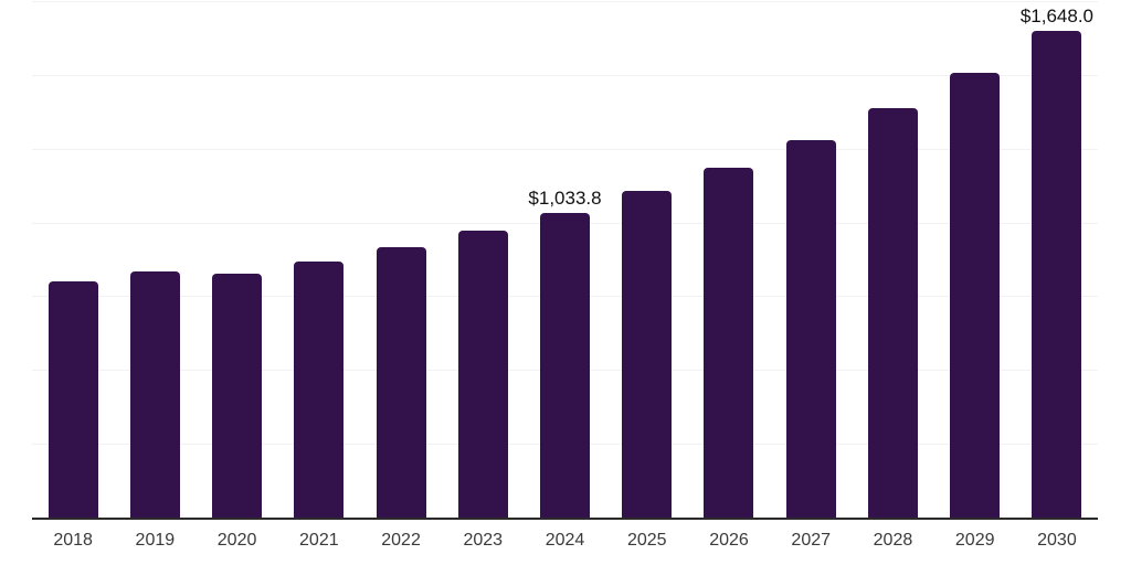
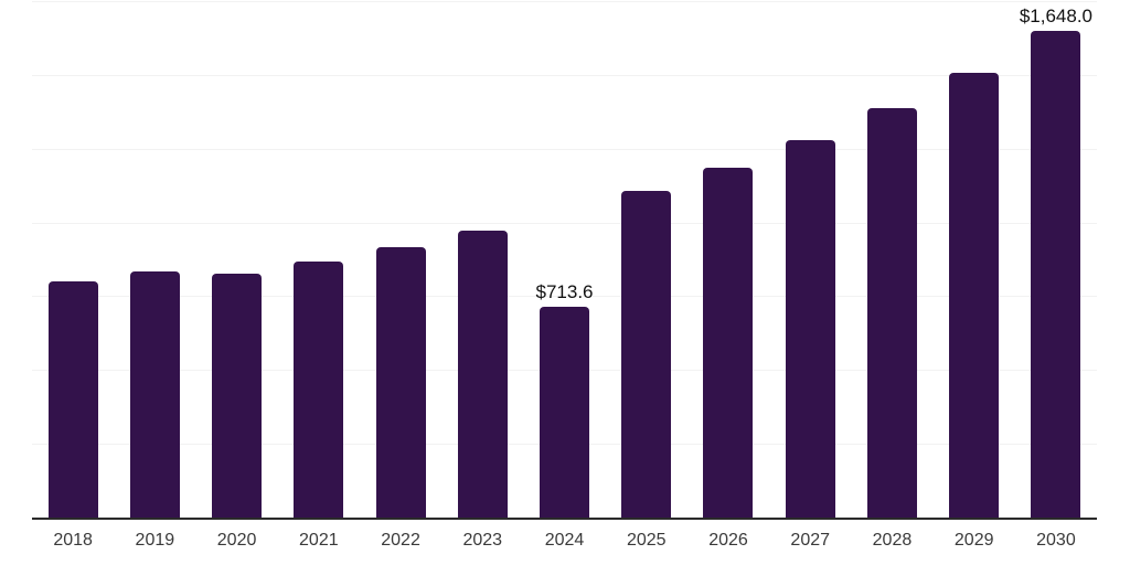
2024: $1,033.8 -> $713.6
